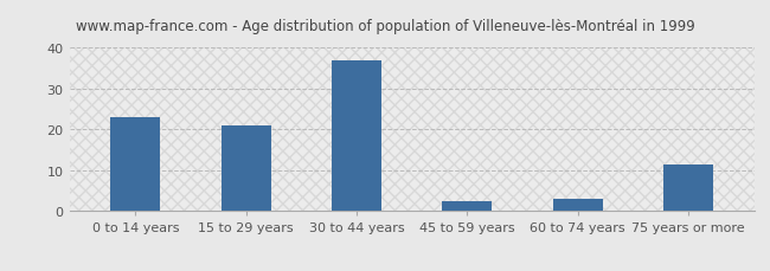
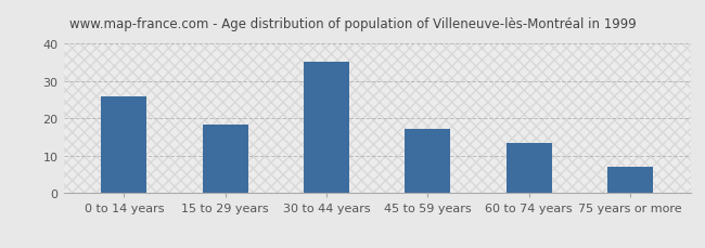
0 to 14 years: 23.0 -> 26.0
15 to 29 years: 21.0 -> 18.3
30 to 44 years: 37.0 -> 35.3
45 to 59 years: 2.5 -> 17.3
60 to 74 years: 3.0 -> 13.5
75 years or more: 11.5 -> 7.1
